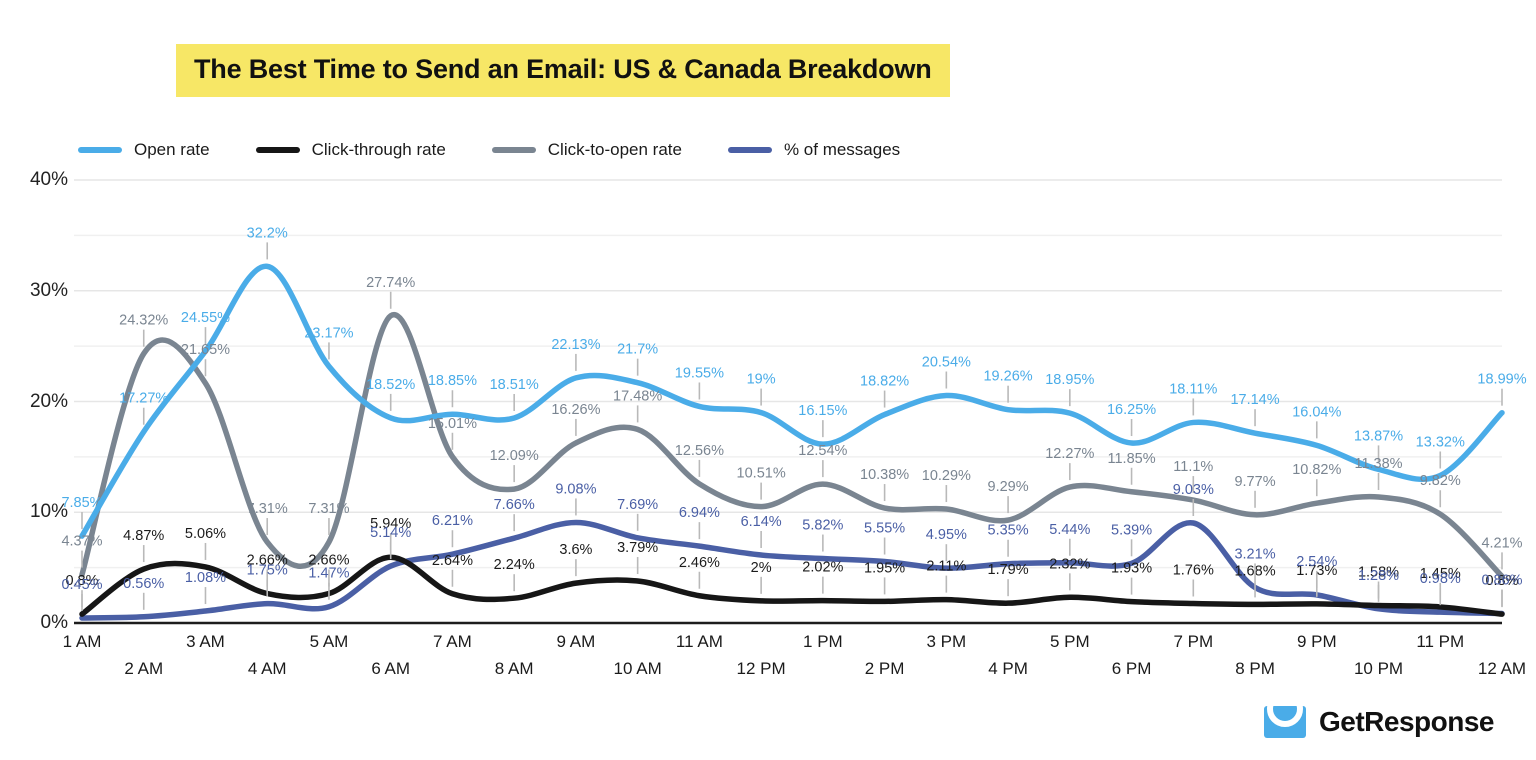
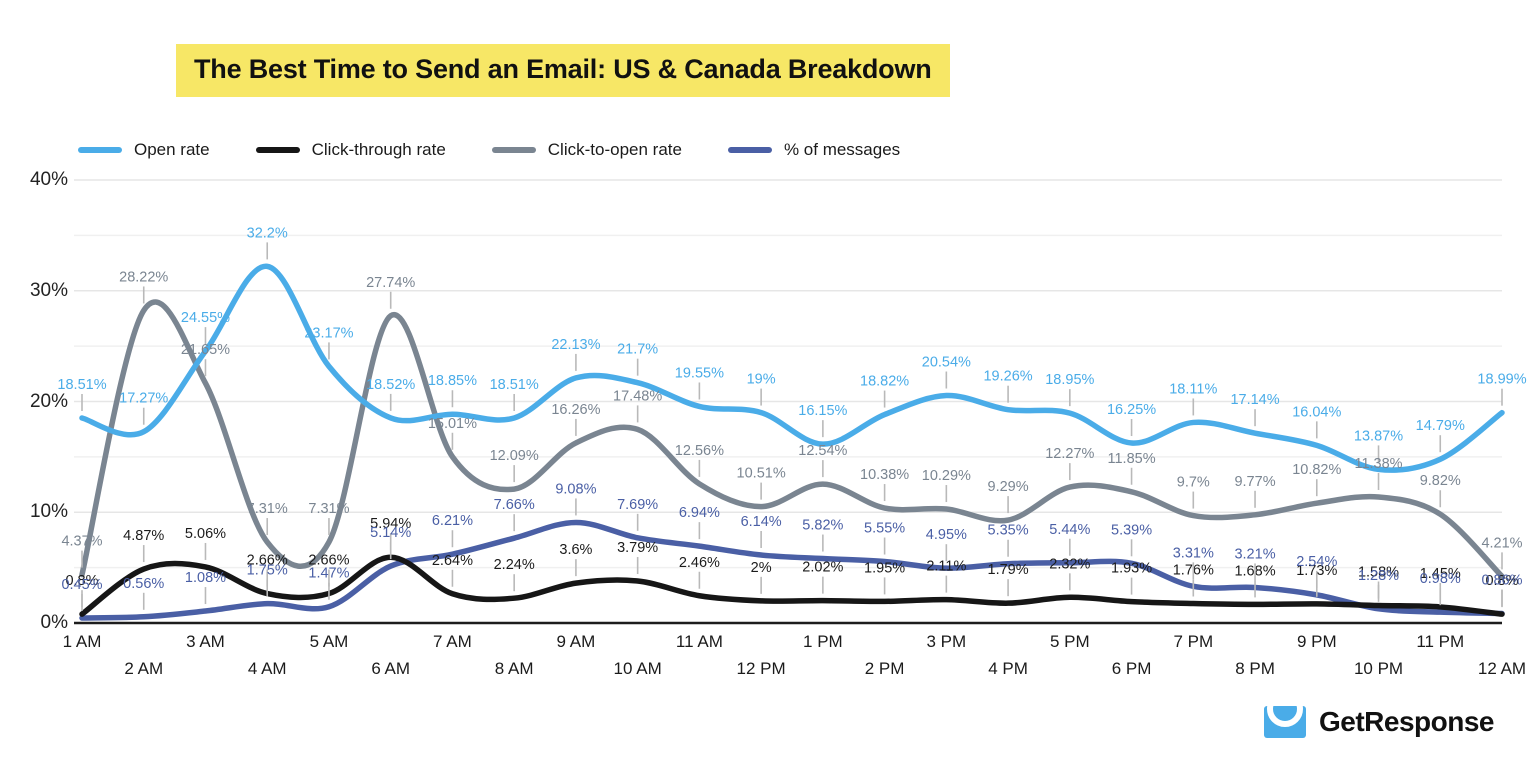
Open rate/1 AM: 7.85% -> 18.51%
Click-to-open rate/2 AM: 24.32% -> 28.22%
Click-to-open rate/7 PM: 11.1% -> 9.7%
% of messages/7 PM: 9.03% -> 3.31%
Open rate/11 PM: 13.32% -> 14.79%
